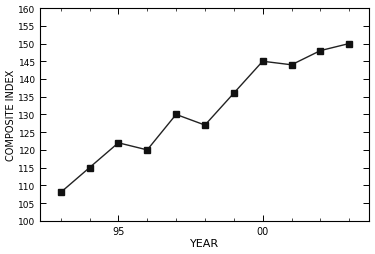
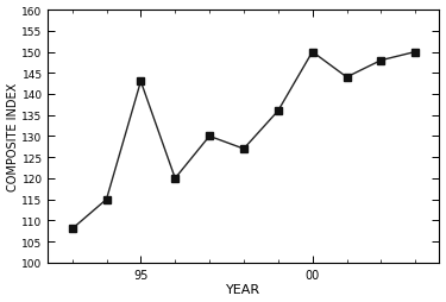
95: 122 -> 143
00: 145 -> 150
